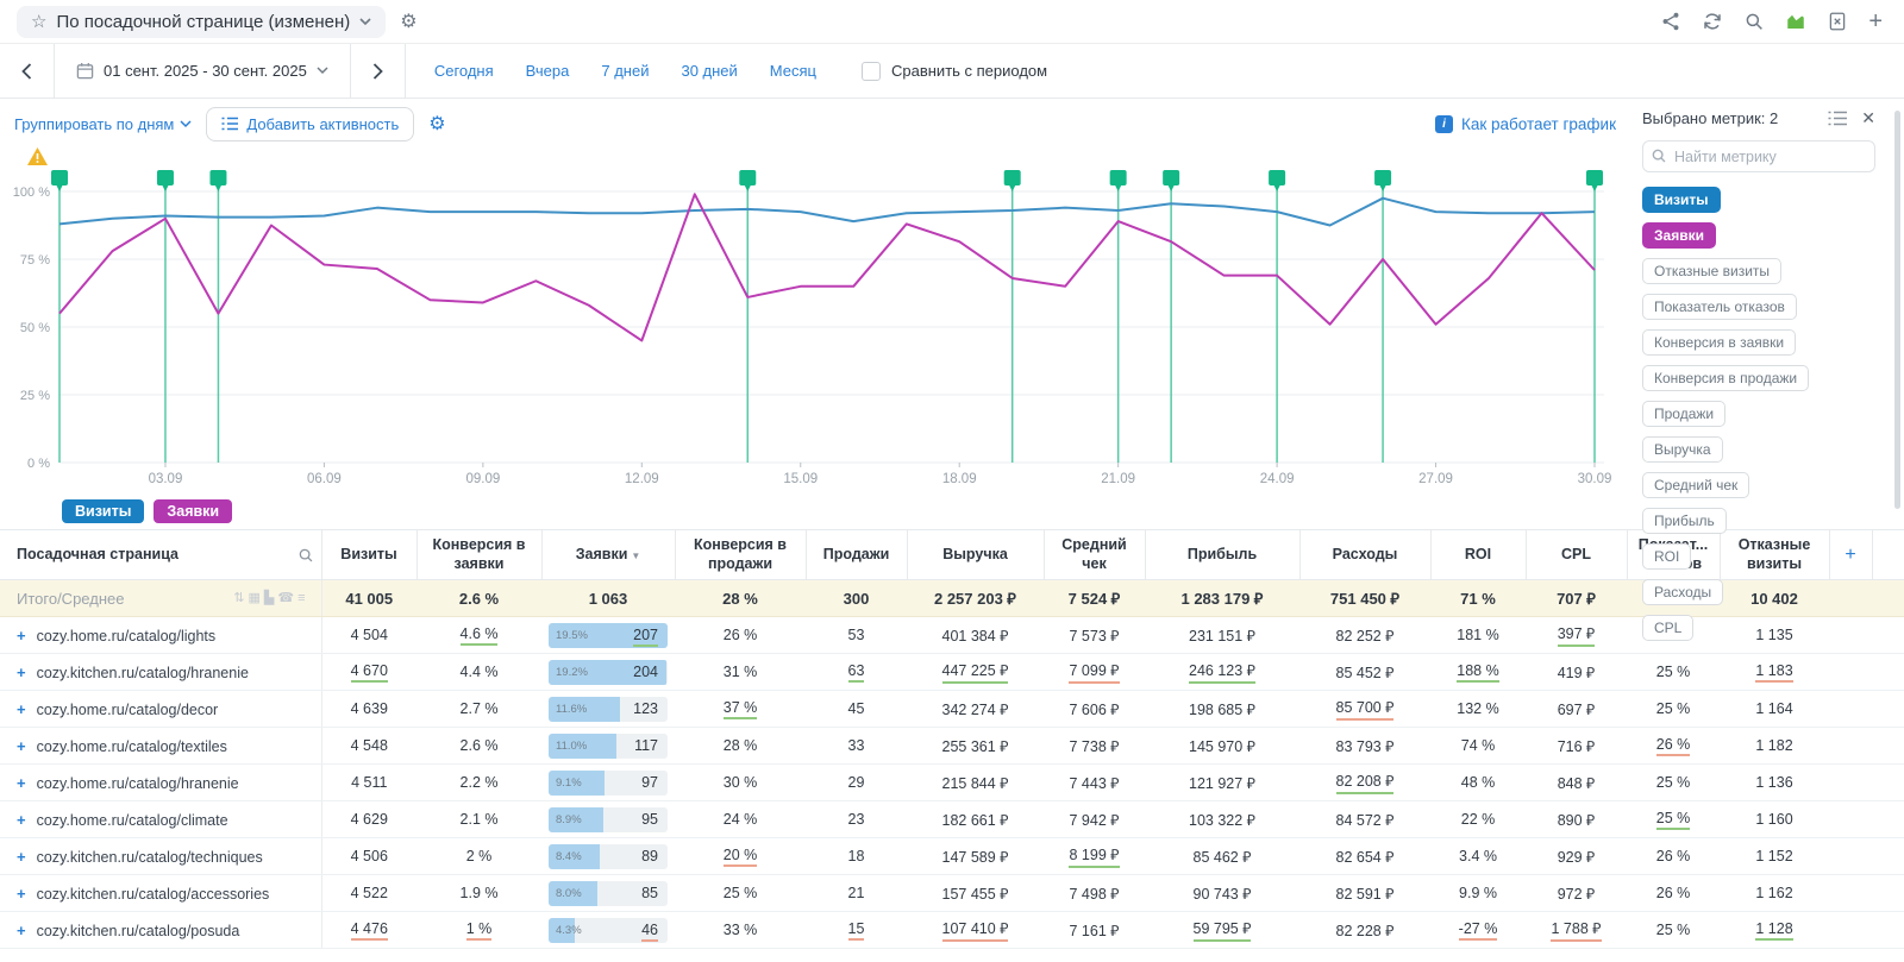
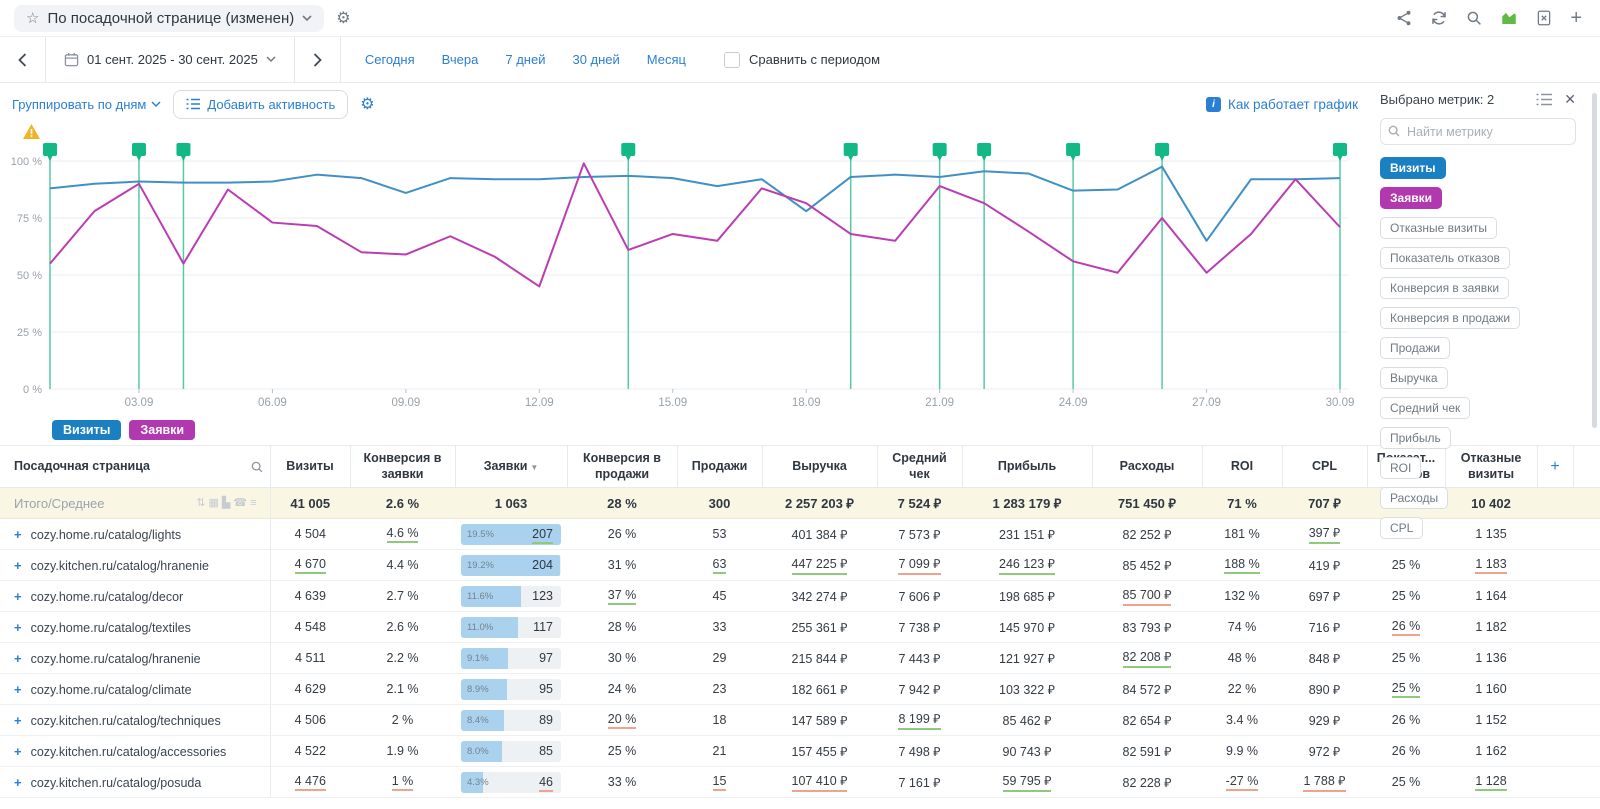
Визиты/09.09: 92% -> 86%
Заявки/15.09: 65% -> 68%
Визиты/18.09: 92% -> 78%
Визиты/24.09: 92% -> 87%
Заявки/24.09: 69% -> 56%
Визиты/27.09: 92% -> 65%
